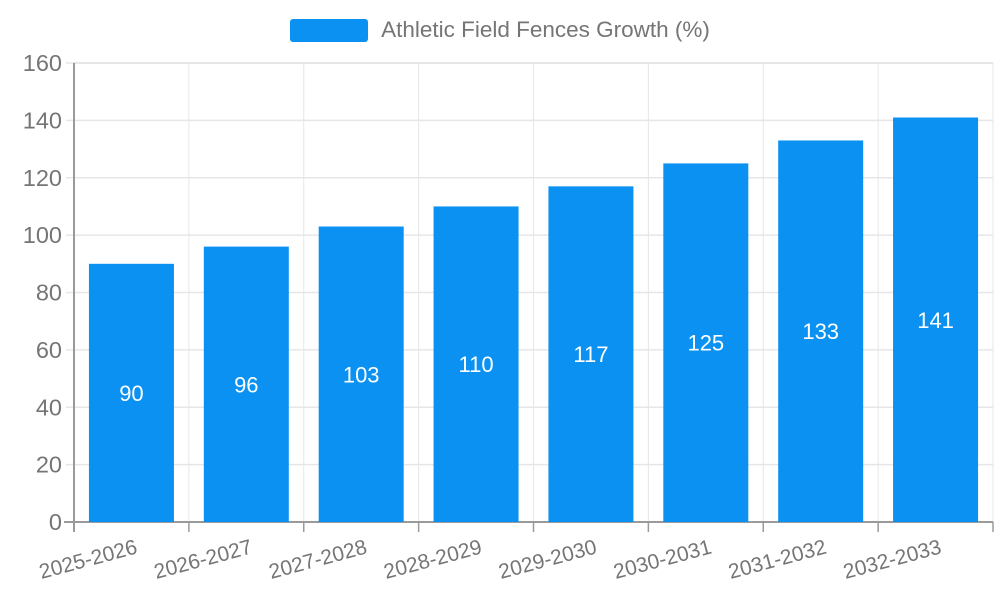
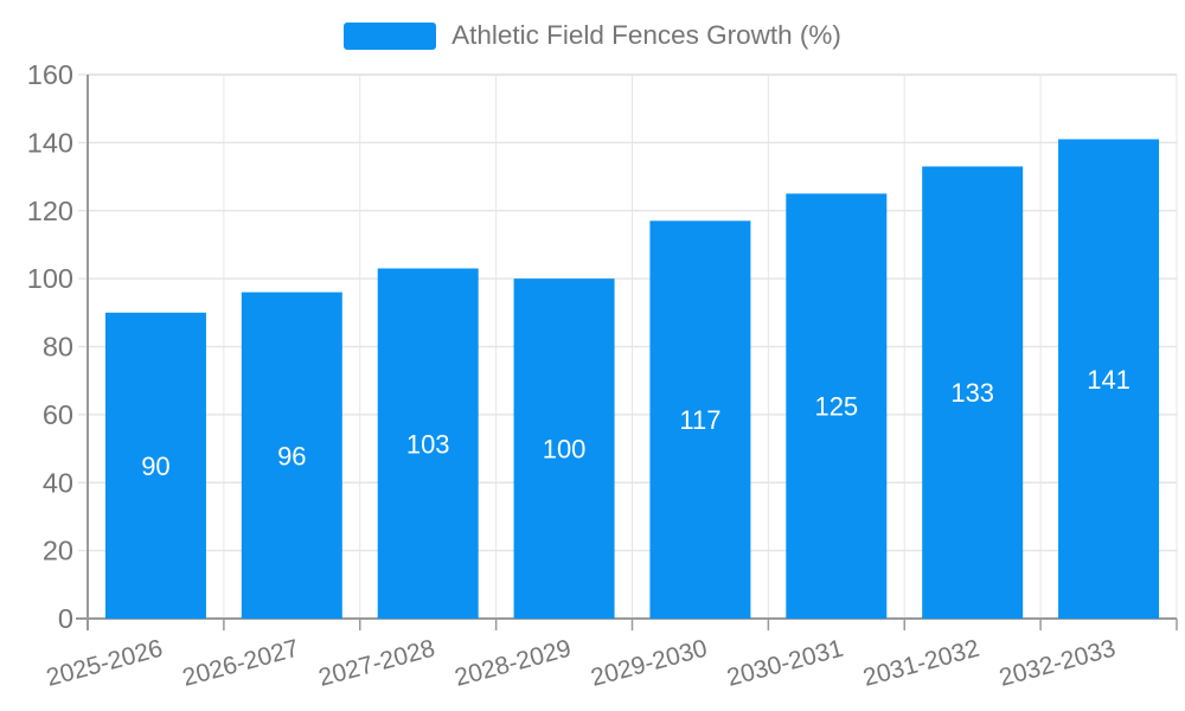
2028-2029: 110 -> 100
